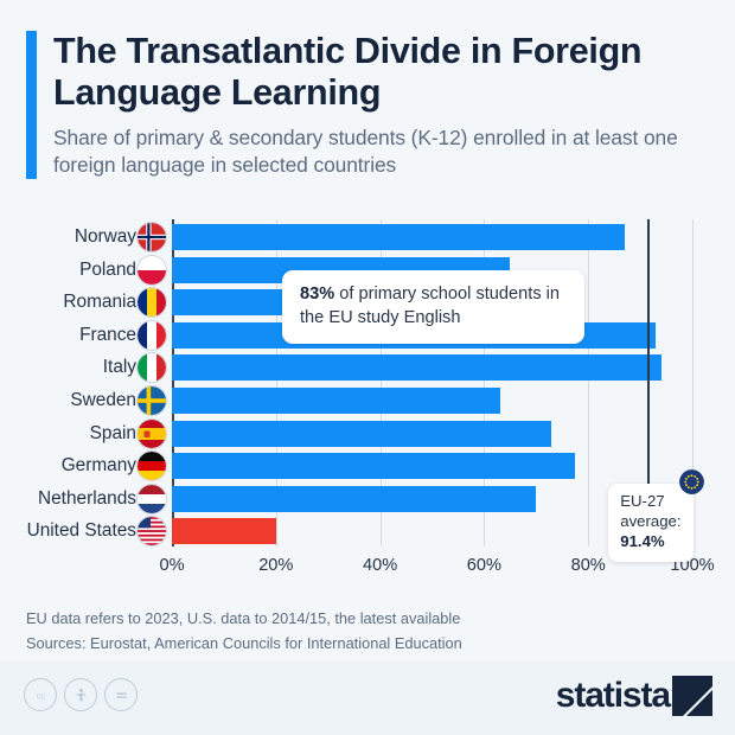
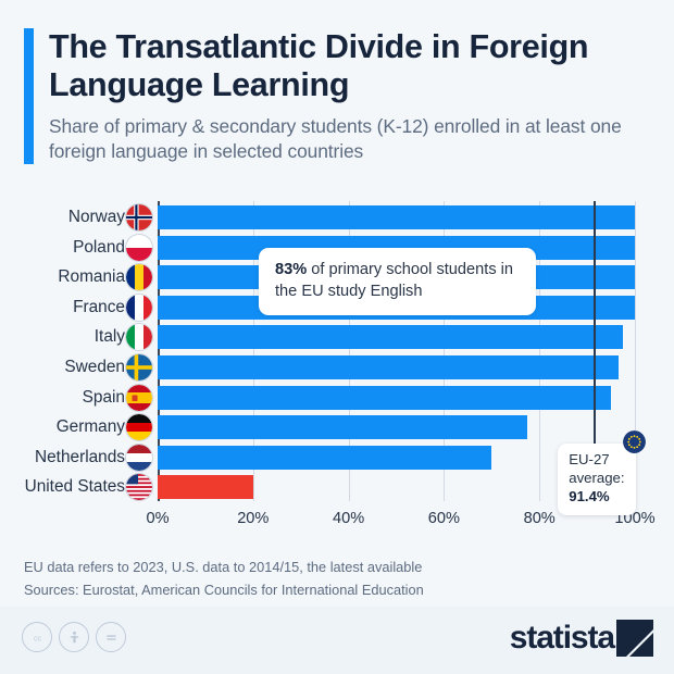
Norway: 87% -> 100%
Poland: 65% -> 100%
Romania: 66% -> 100%
France: 93% -> 100%
Italy: 94% -> 98%
Sweden: 63% -> 96%
Spain: 73% -> 95%
